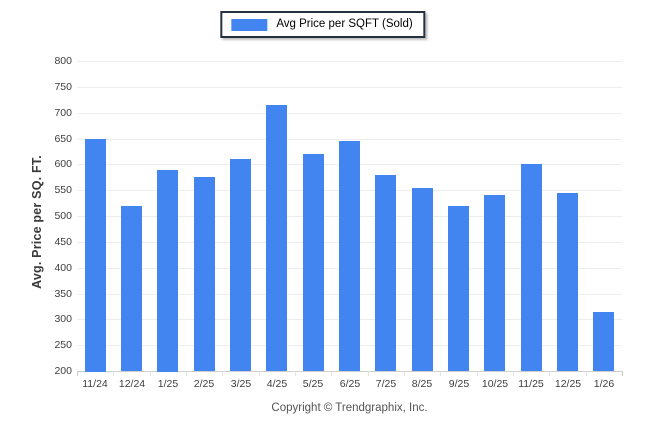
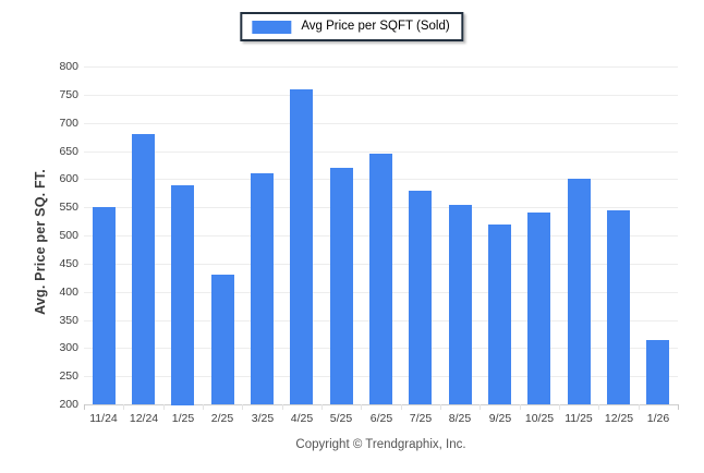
11/24: 650 -> 550
12/24: 520 -> 680
2/25: 580 -> 430
4/25: 720 -> 760
